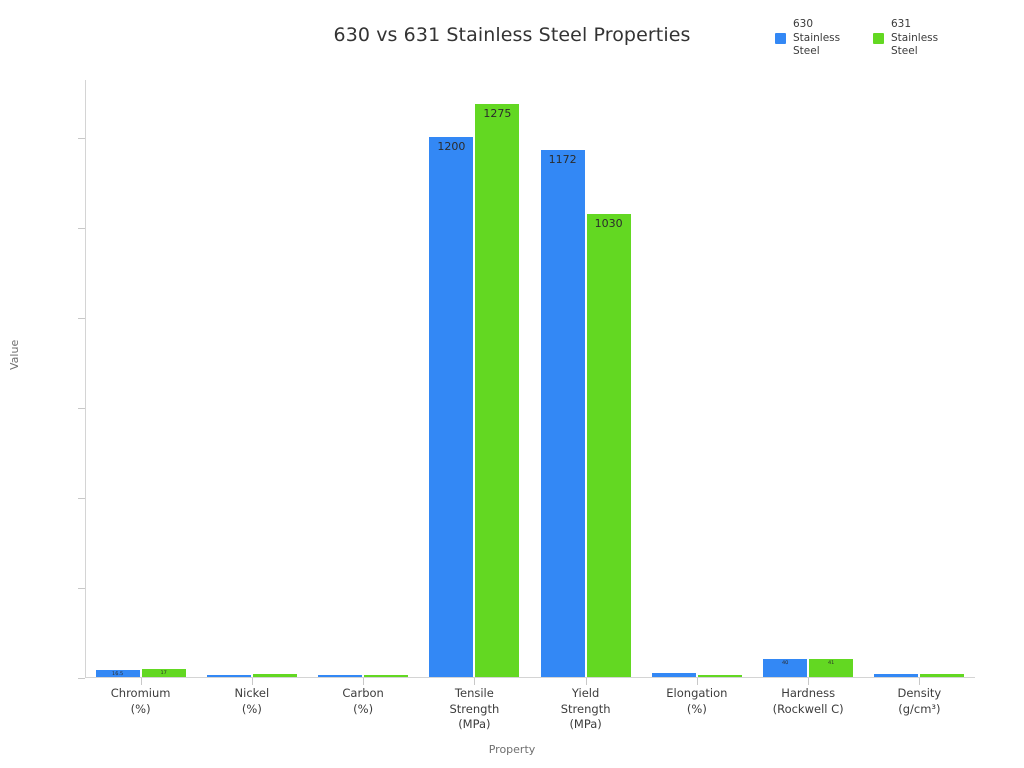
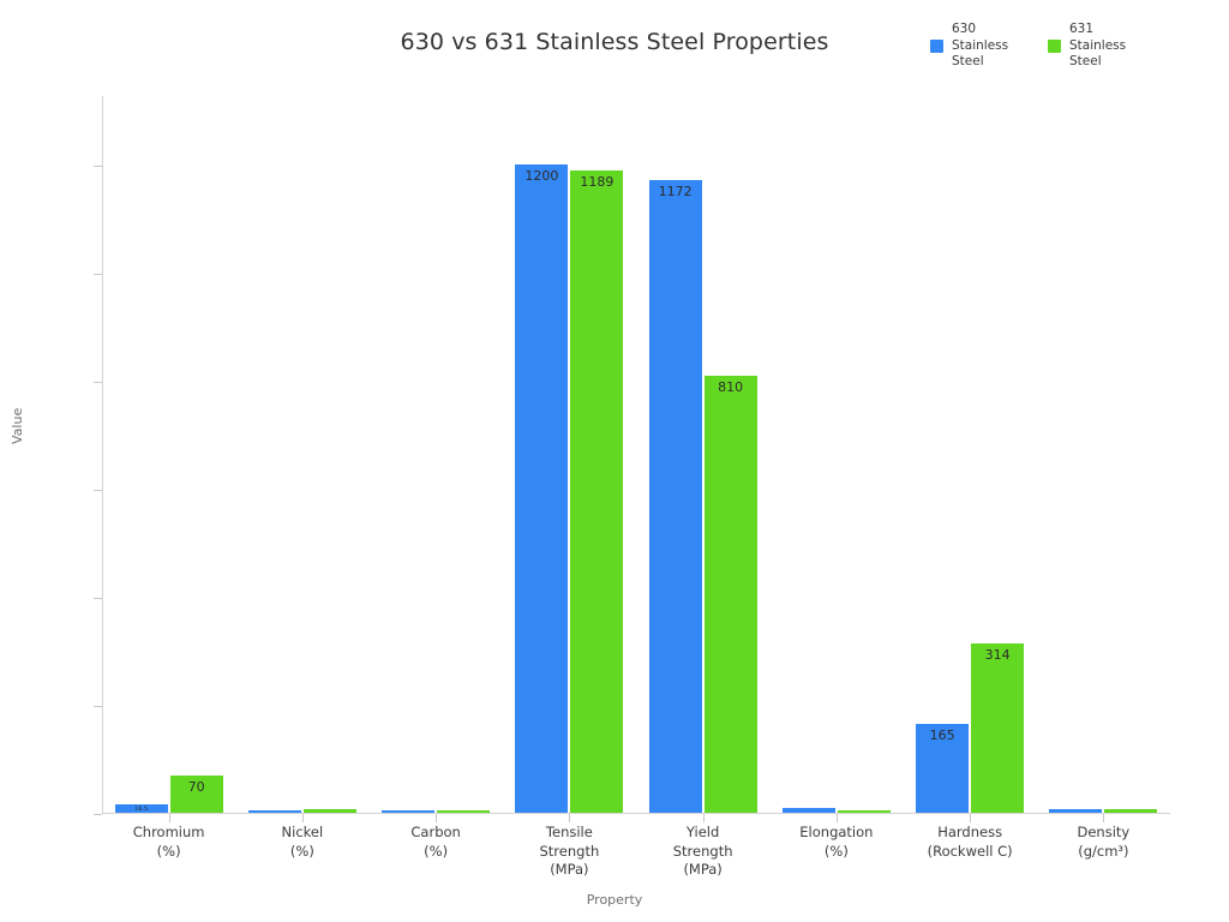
631 Stainless Steel/Chromium (%): 17 -> 70
631 Stainless Steel/Tensile Strength (MPa): 1275 -> 1189
631 Stainless Steel/Yield Strength (MPa): 1030 -> 810
630 Stainless Steel/Hardness (Rockwell C): 40 -> 165
631 Stainless Steel/Hardness (Rockwell C): 41 -> 314
